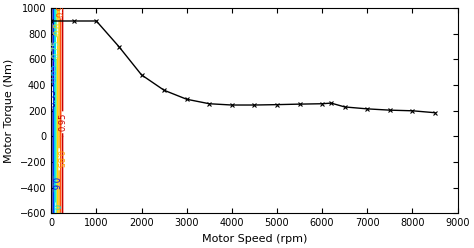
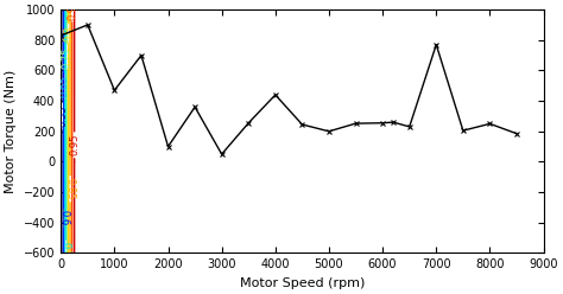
0: 900 -> 830
1000: 900 -> 470
2000: 480 -> 100
3000: 290 -> 50
4000: 240 -> 440
5000: 250 -> 200
7000: 220 -> 770
8000: 200 -> 250
